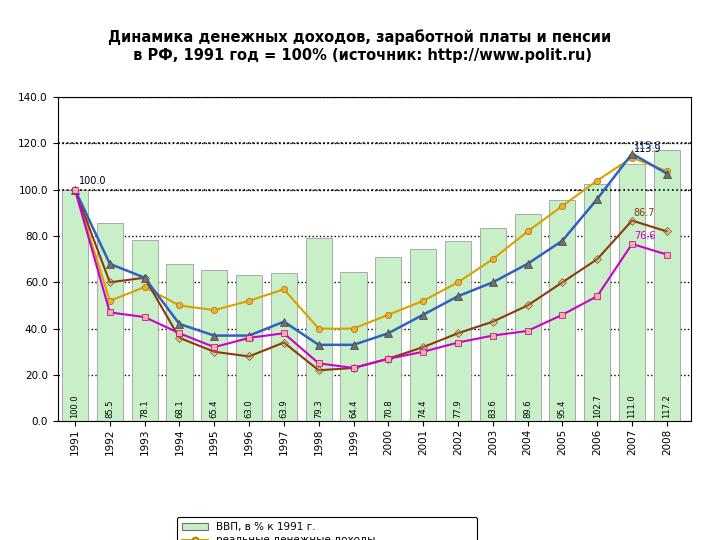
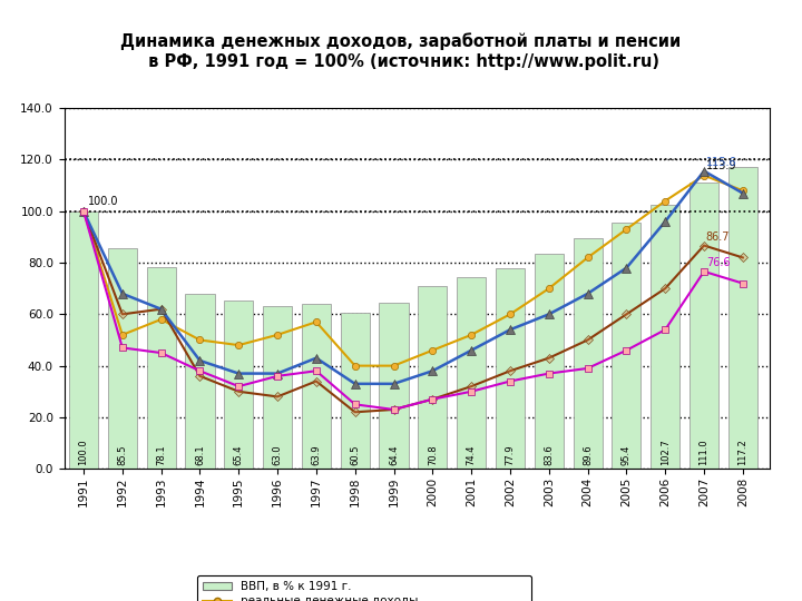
ВВП, в % к 1991 г./1998: 79.3 -> 60.5
